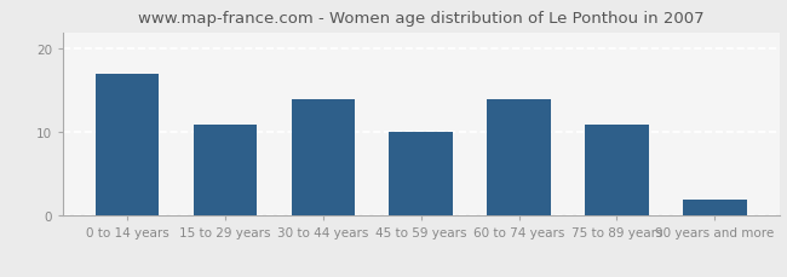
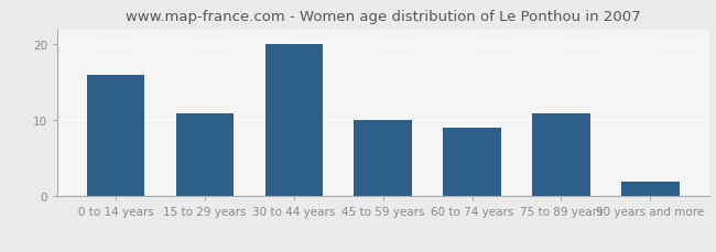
0 to 14 years: 17 -> 16
30 to 44 years: 14 -> 20
60 to 74 years: 14 -> 9
